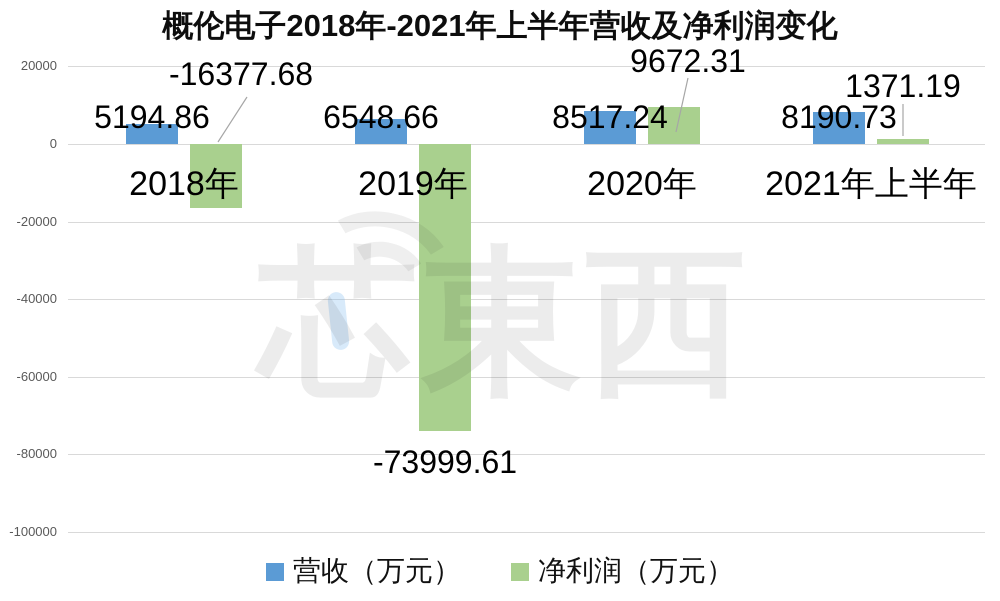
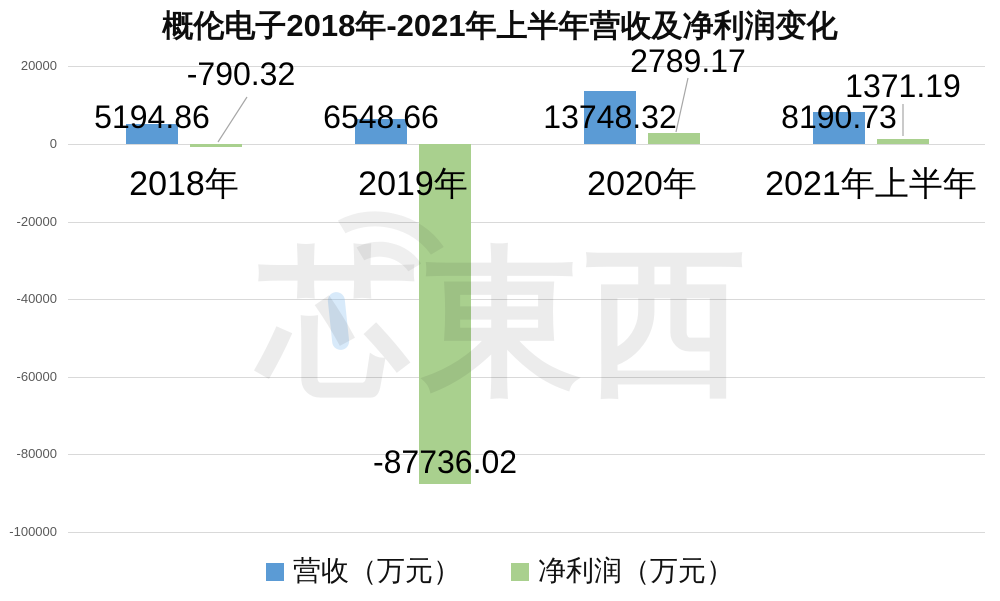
净利润（万元）/2018年: -16377.68 -> -790.32
净利润（万元）/2019年: -73999.61 -> -87736.02
营收（万元）/2020年: 8517.24 -> 13748.32
净利润（万元）/2020年: 9672.31 -> 2789.17
